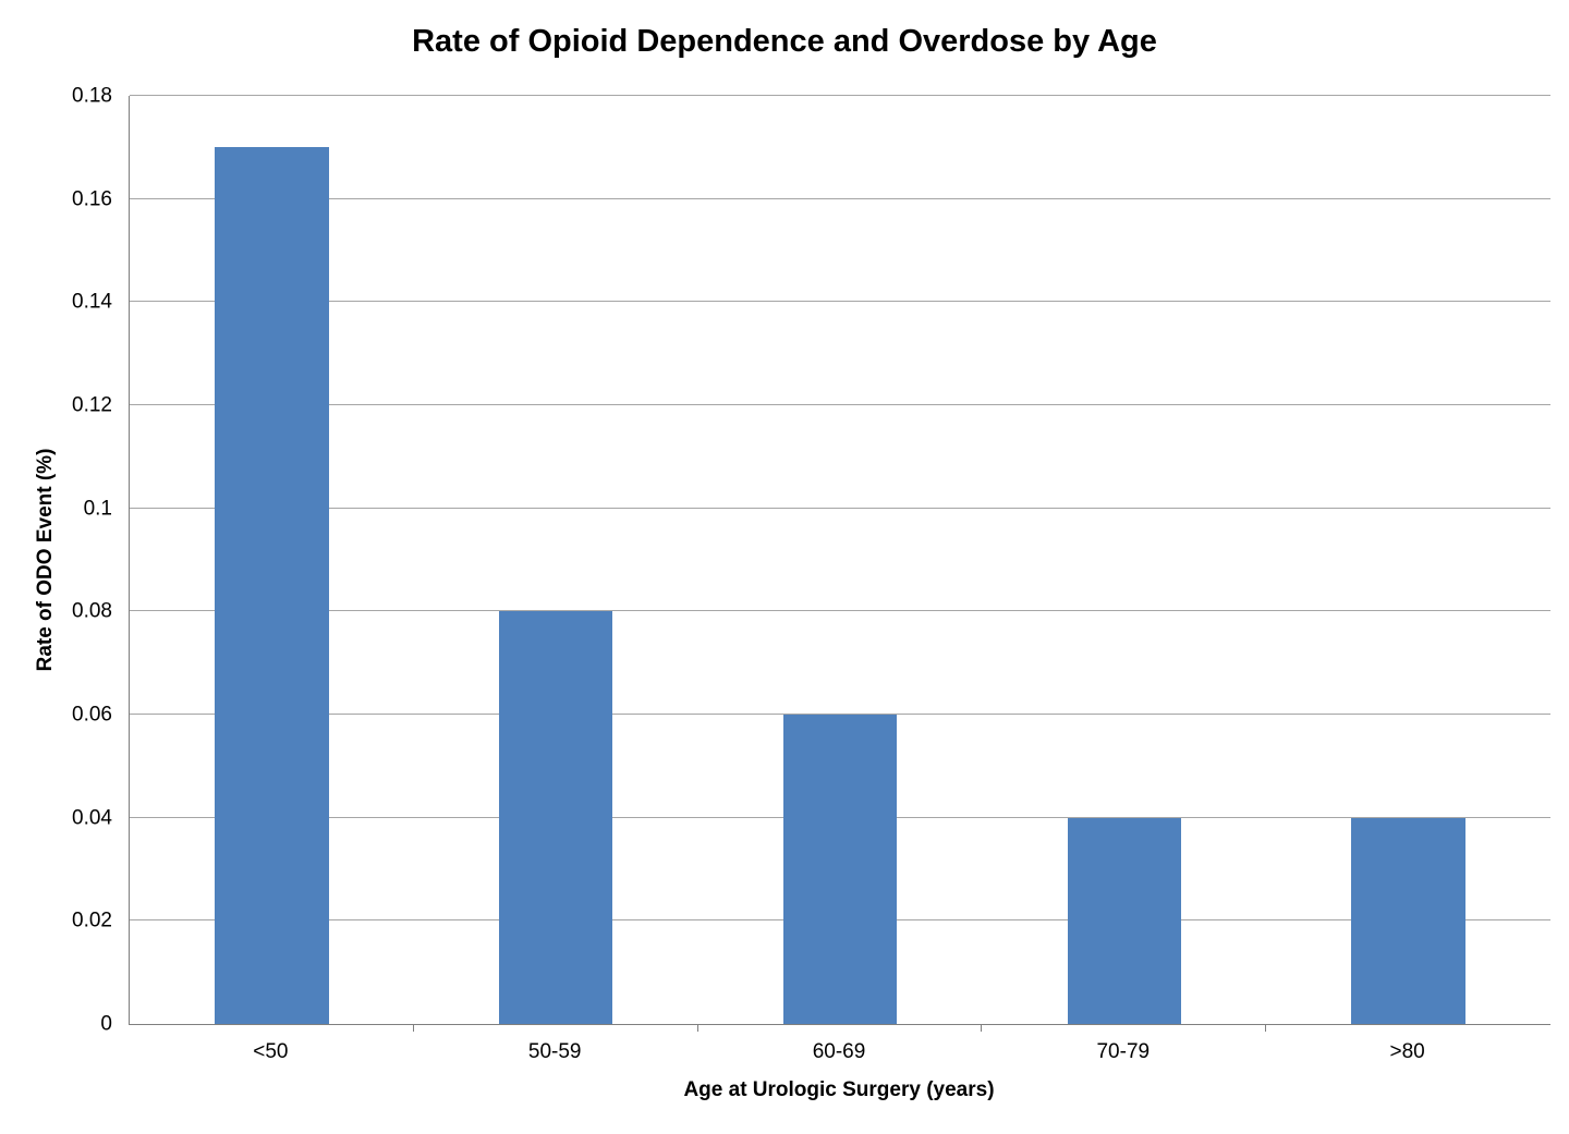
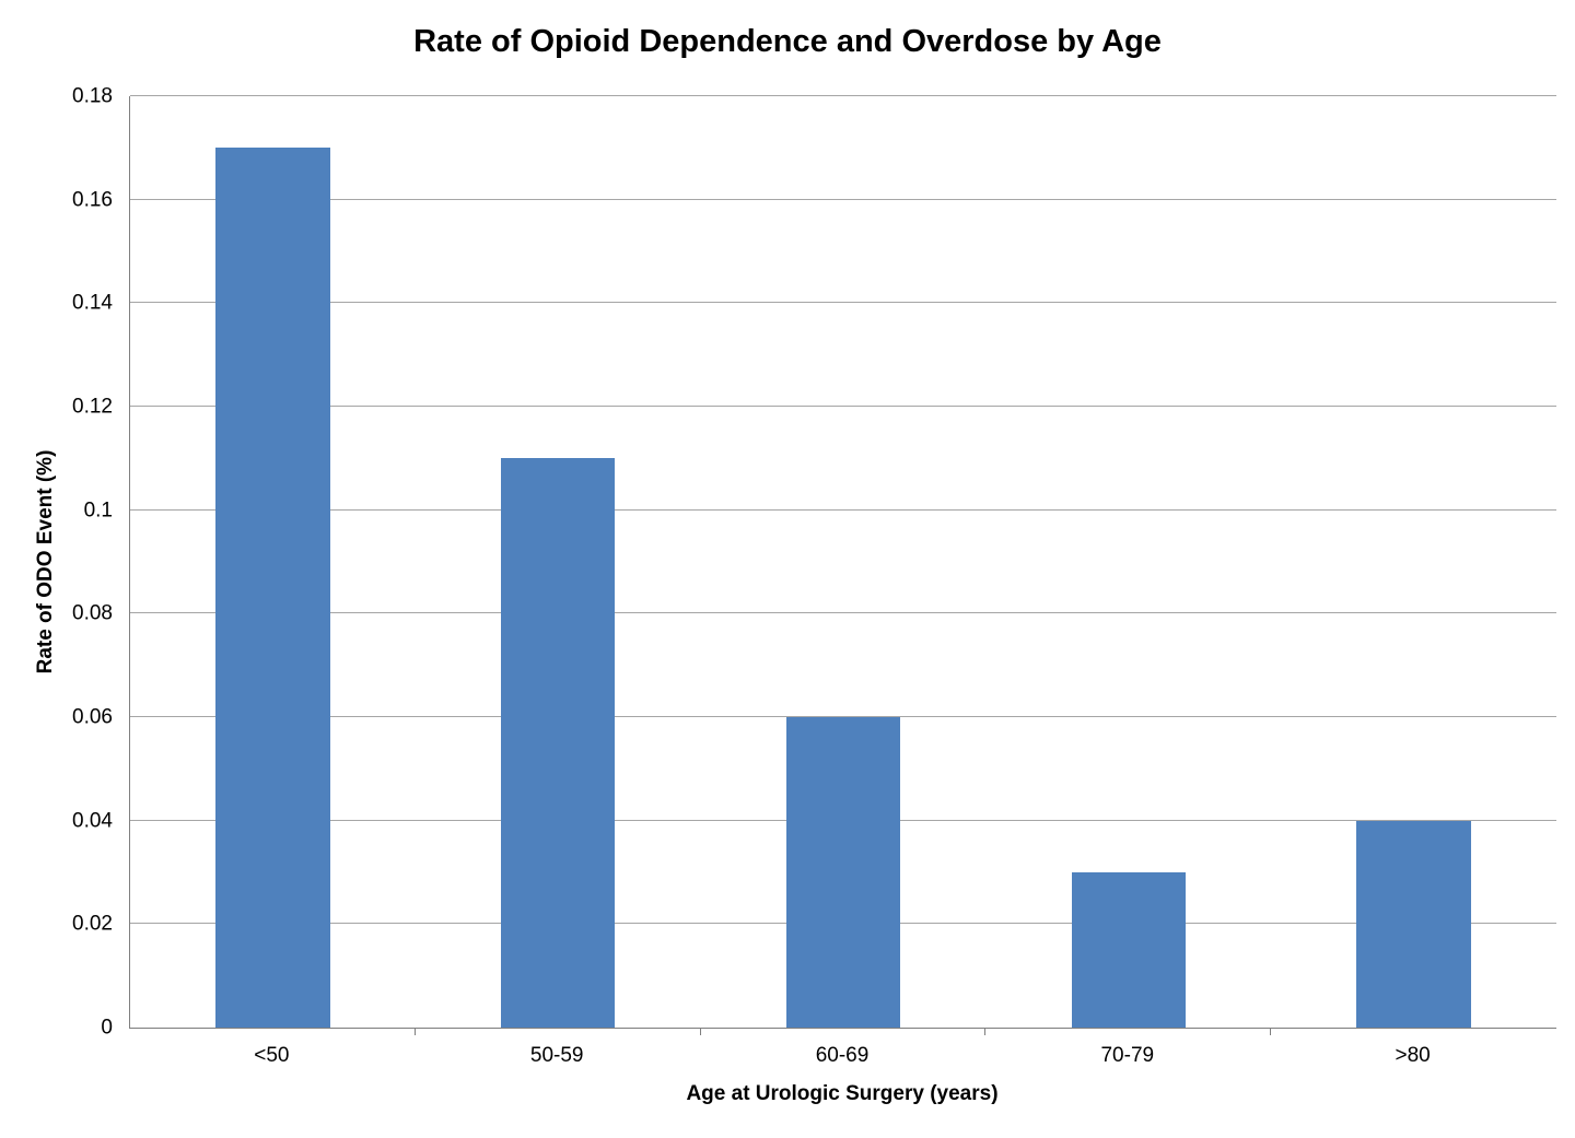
50-59: 0.08 -> 0.11
70-79: 0.04 -> 0.03
